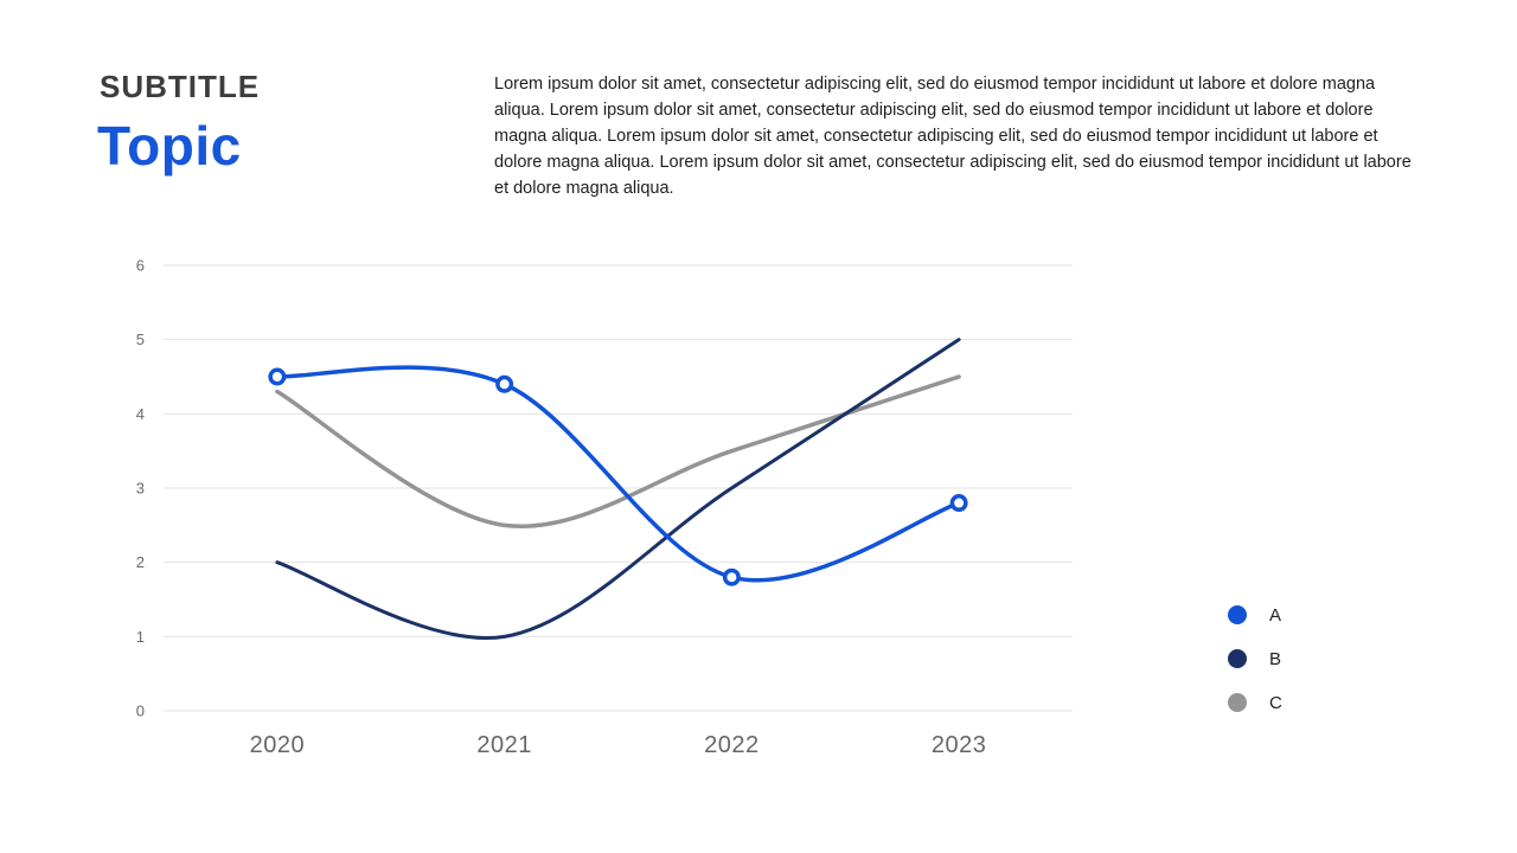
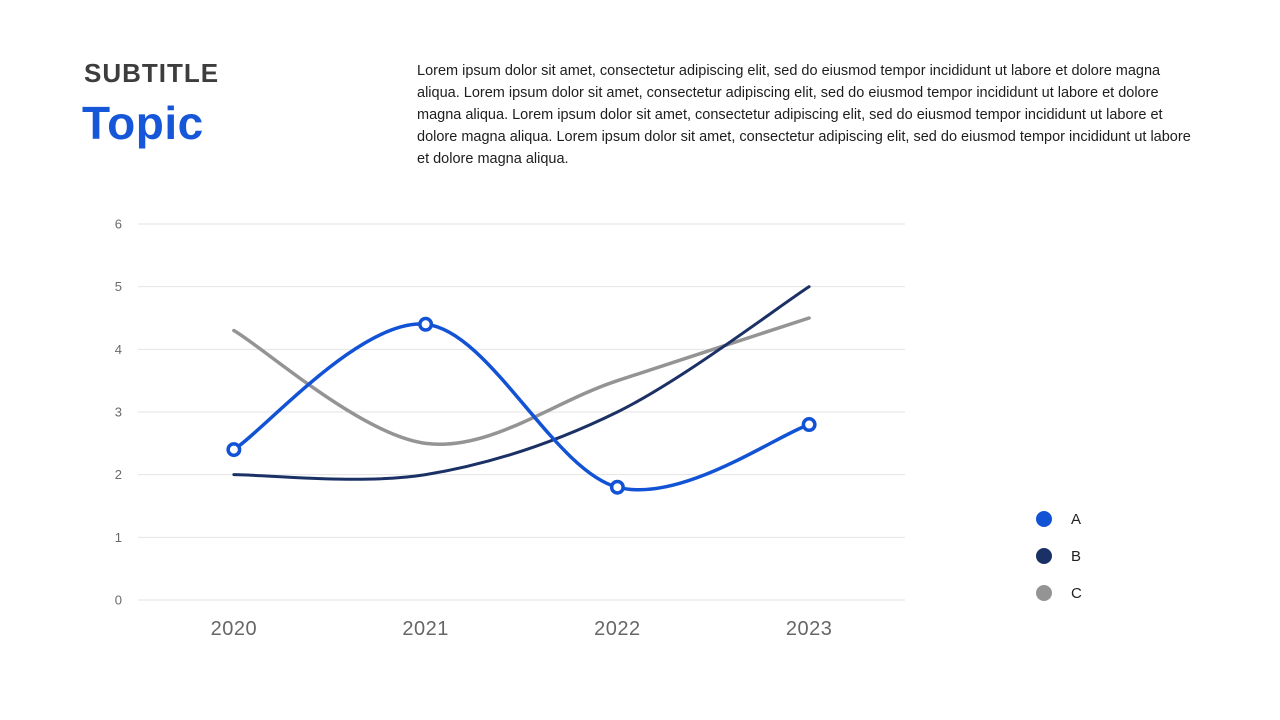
A/2020: 4.5 -> 2.4
B/2021: 1 -> 2
